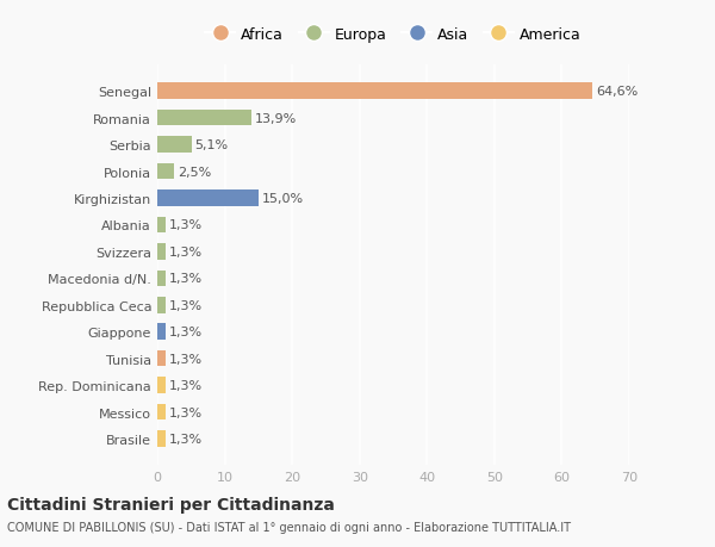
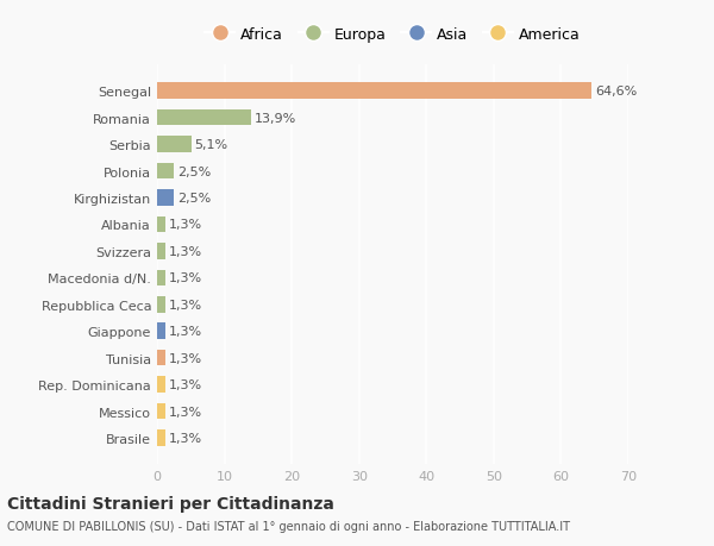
Kirghizistan: 15,0% -> 2,5%
